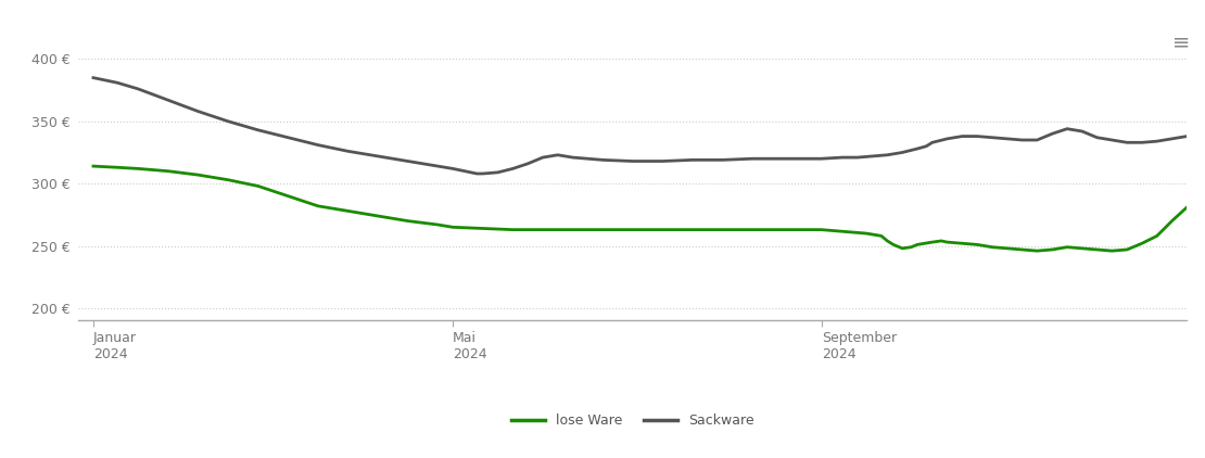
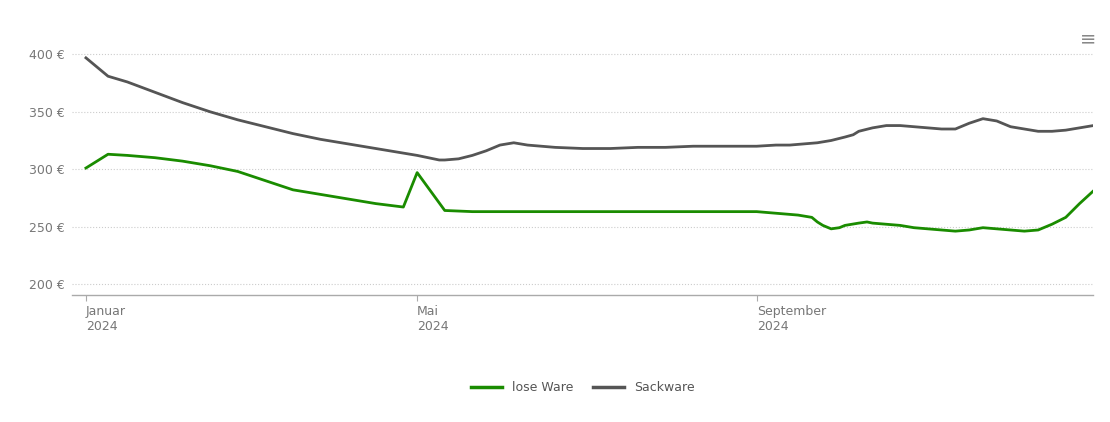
lose Ware/Januar 2024: 314 € -> 301 €
Sackware/Januar 2024: 385 € -> 397 €
lose Ware/Mai 2024: 265 € -> 297 €
